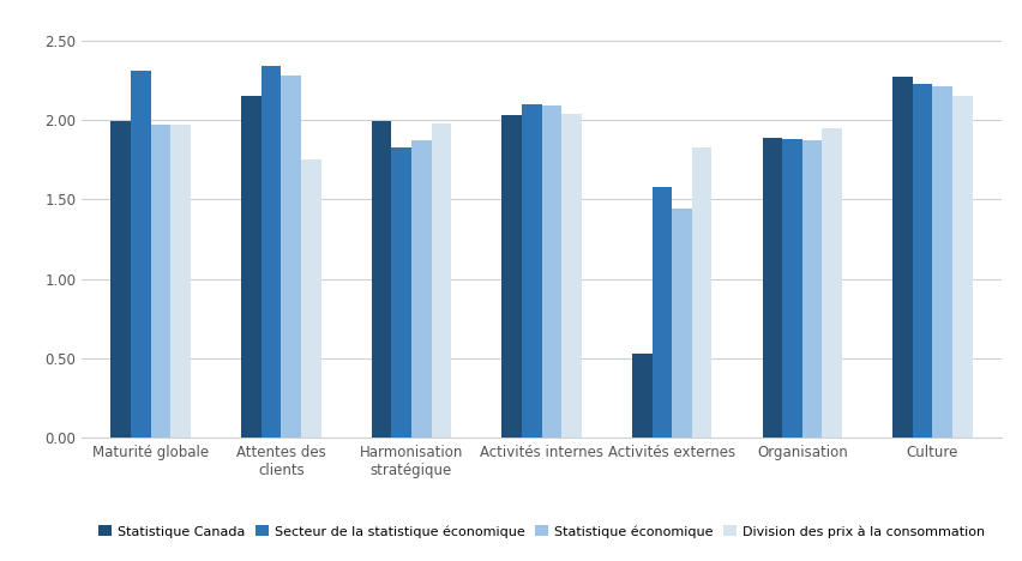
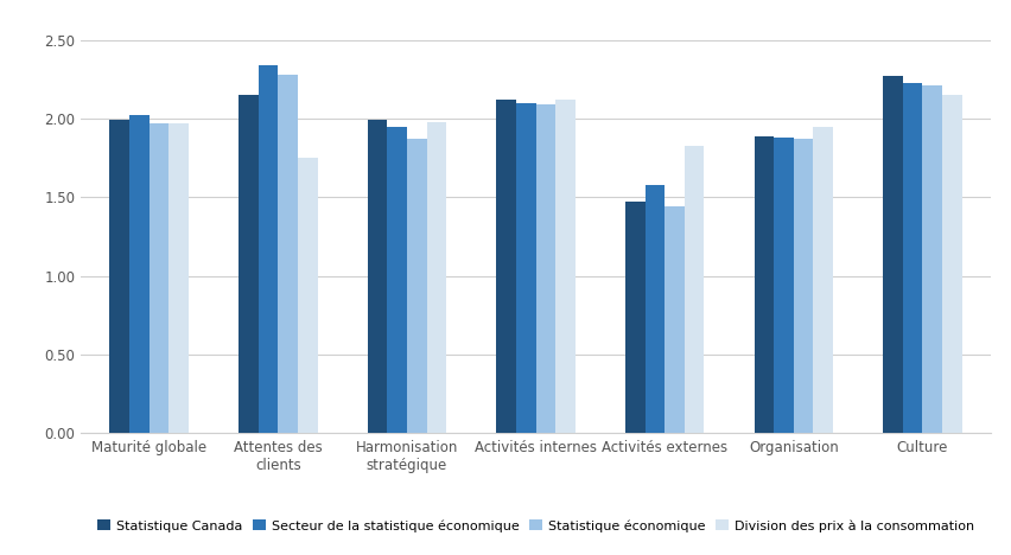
Secteur de la statistique économique/Maturité globale: 2.31 -> 2.02
Secteur de la statistique économique/Harmonisation stratégique: 1.83 -> 1.95
Statistique Canada/Activités internes: 2.03 -> 2.12
Division des prix à la consommation/Activités internes: 2.04 -> 2.12
Statistique Canada/Activités externes: 0.53 -> 1.47
